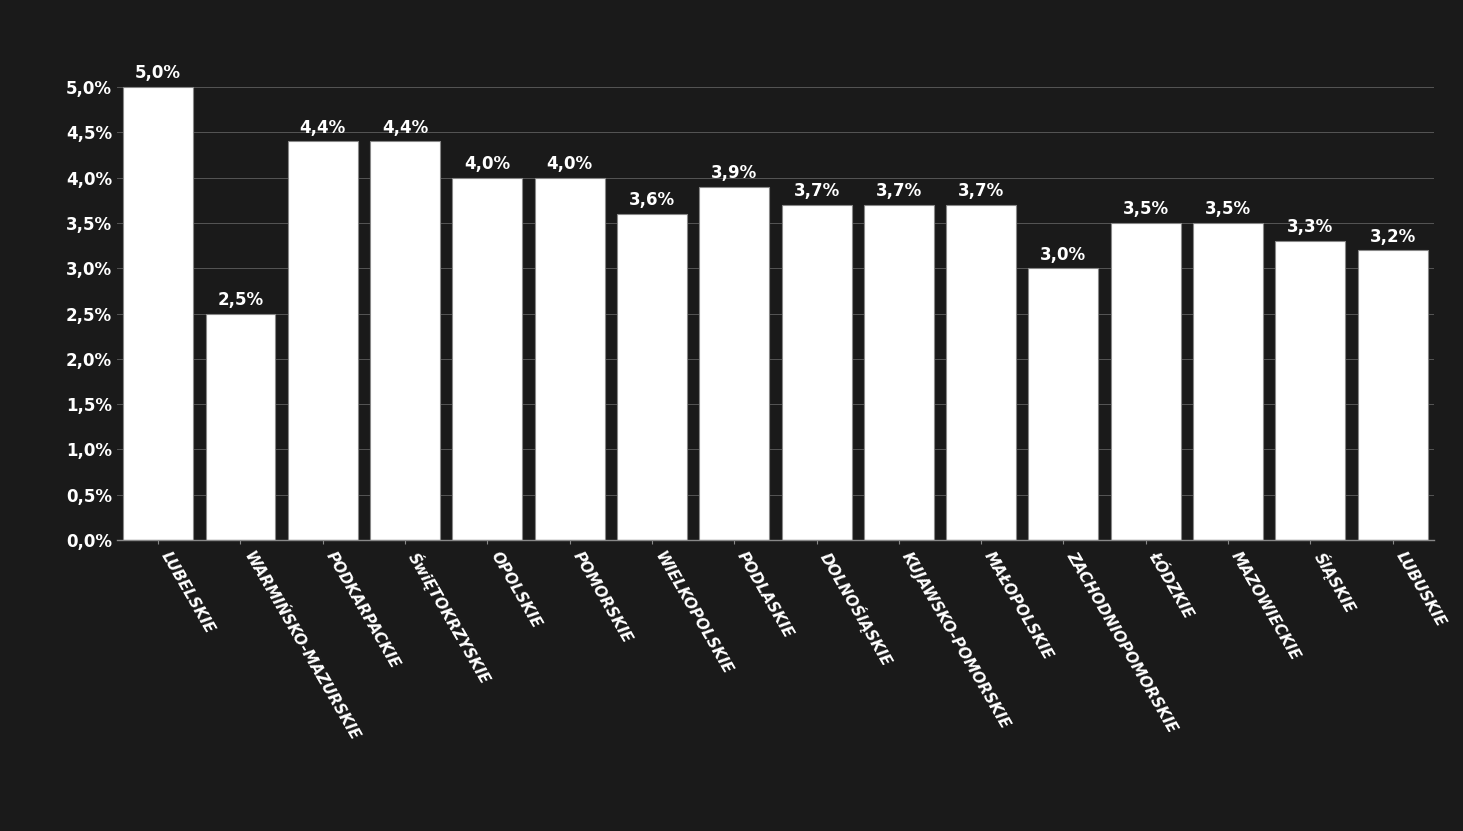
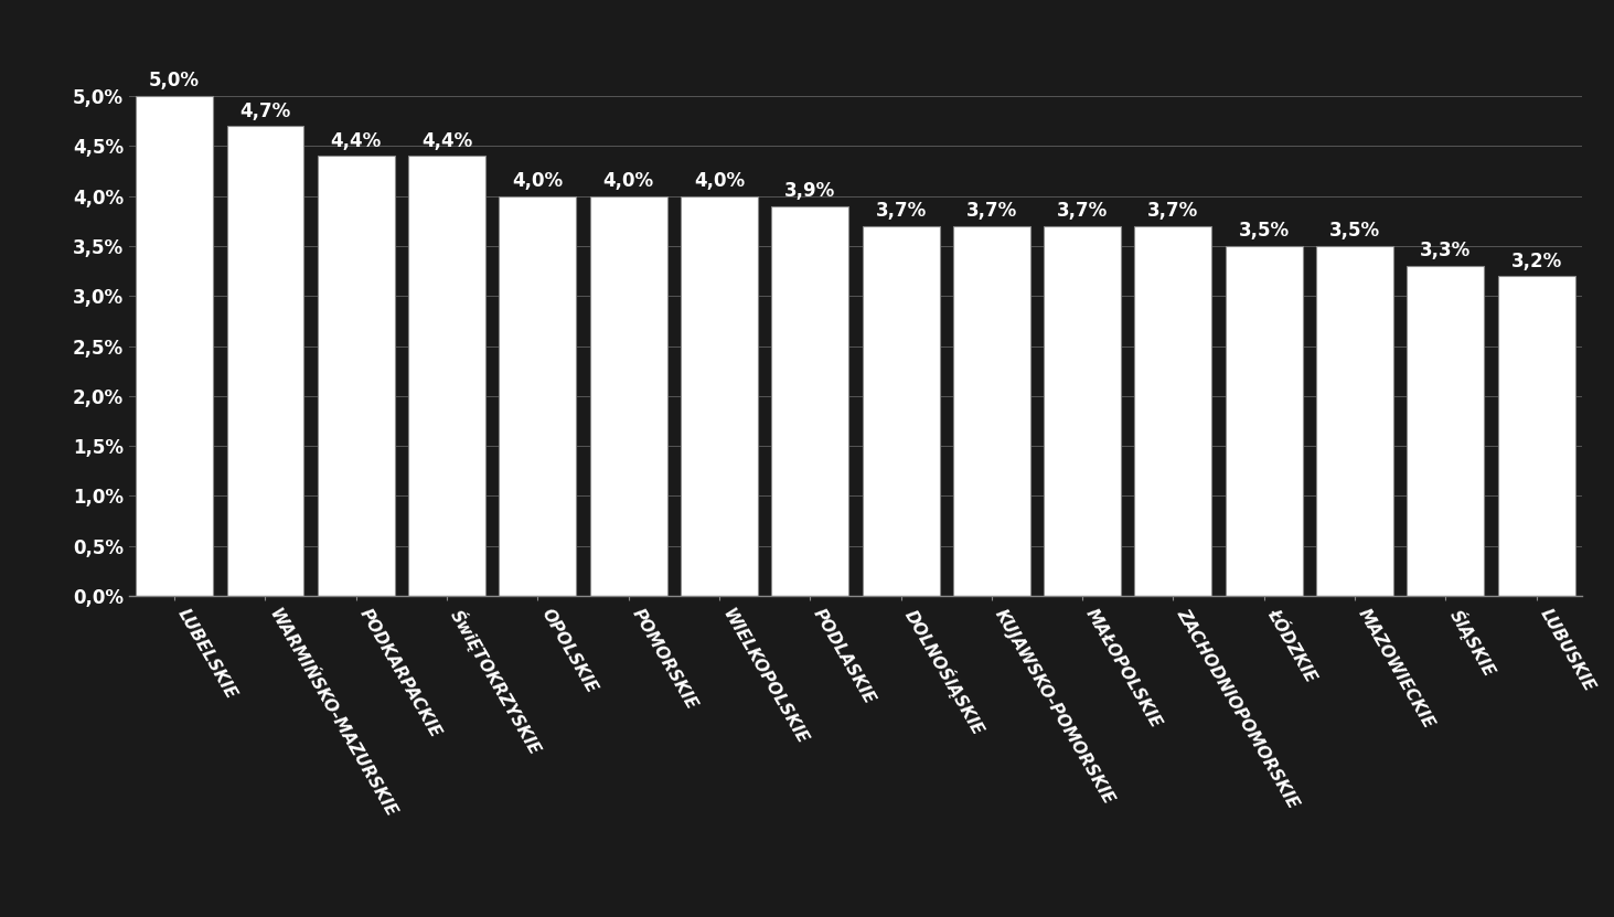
WARMIŃSKO-MAZURSKIE: 2,5% -> 4,7%
WIELKOPOLSKIE: 3,6% -> 4,0%
ZACHODNIOPOMORSKIE: 3,0% -> 3,7%
